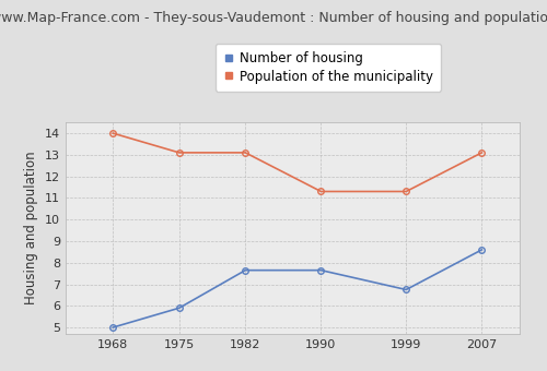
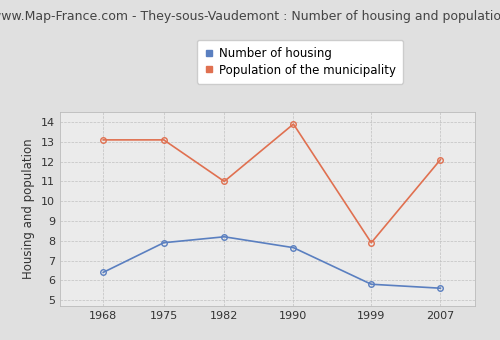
Number of housing/1968: 5.0 -> 6.4
Population of the municipality/1968: 14.0 -> 13.1
Number of housing/1975: 5.9 -> 7.9
Number of housing/1982: 7.7 -> 8.2
Population of the municipality/1982: 13.1 -> 11.0
Population of the municipality/1990: 11.3 -> 13.9
Number of housing/1999: 6.8 -> 5.8
Population of the municipality/1999: 11.3 -> 7.9
Number of housing/2007: 8.6 -> 5.6
Population of the municipality/2007: 13.1 -> 12.1
